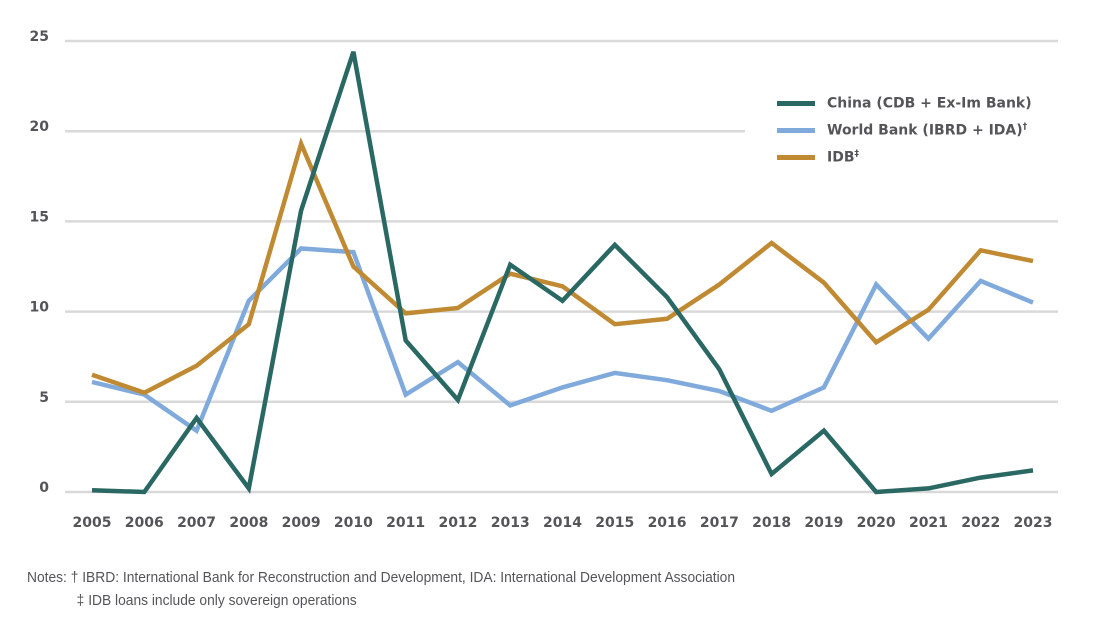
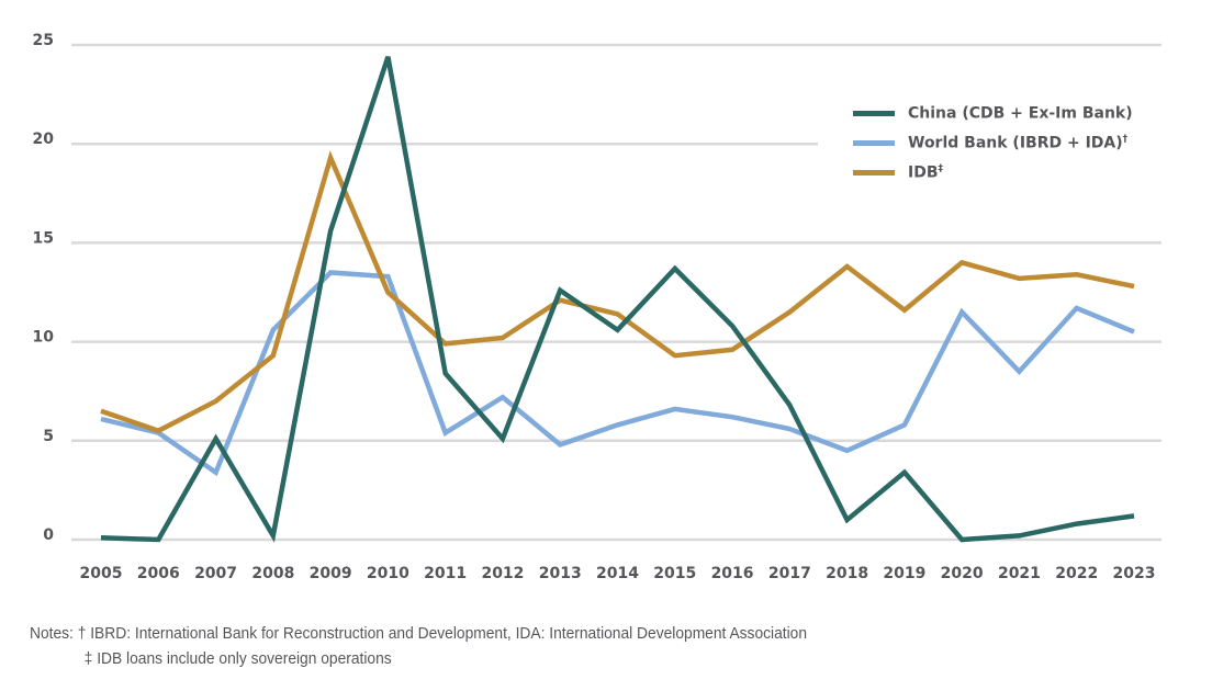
China (CDB + Ex-Im Bank)/2007: 4.1 -> 5.1
IDB‡/2020: 8.3 -> 14.0
IDB‡/2021: 10.1 -> 13.2
